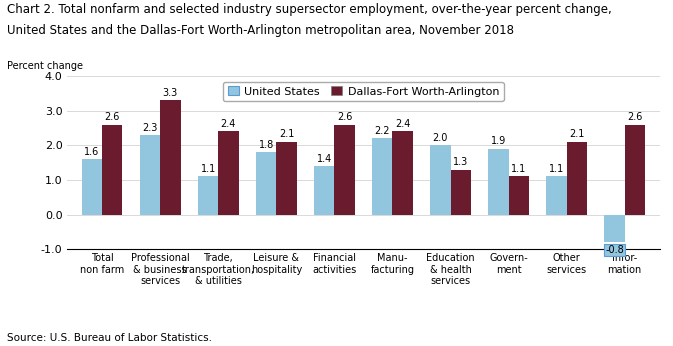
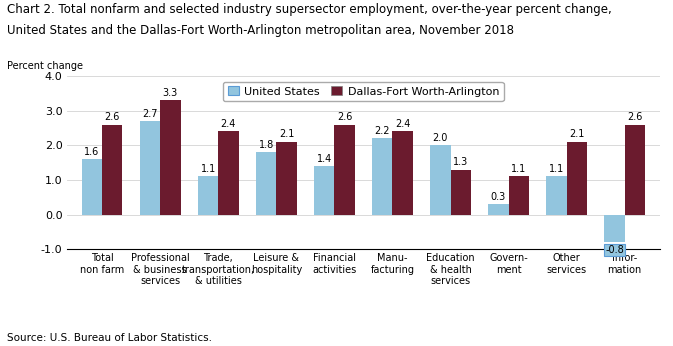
United States/Professional & business services: 2.3 -> 2.7
United States/Govern- ment: 1.9 -> 0.3
